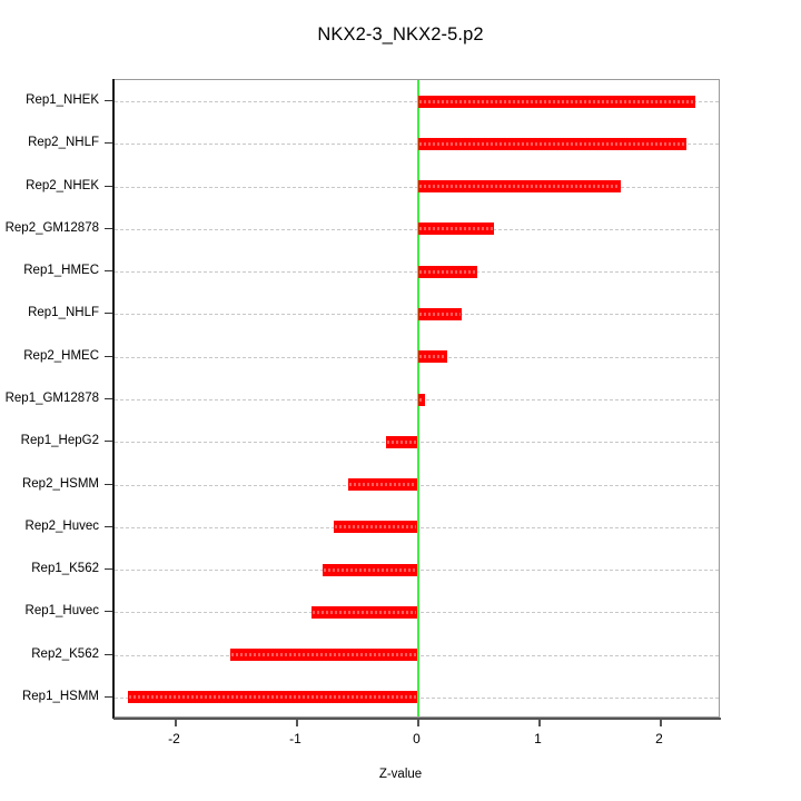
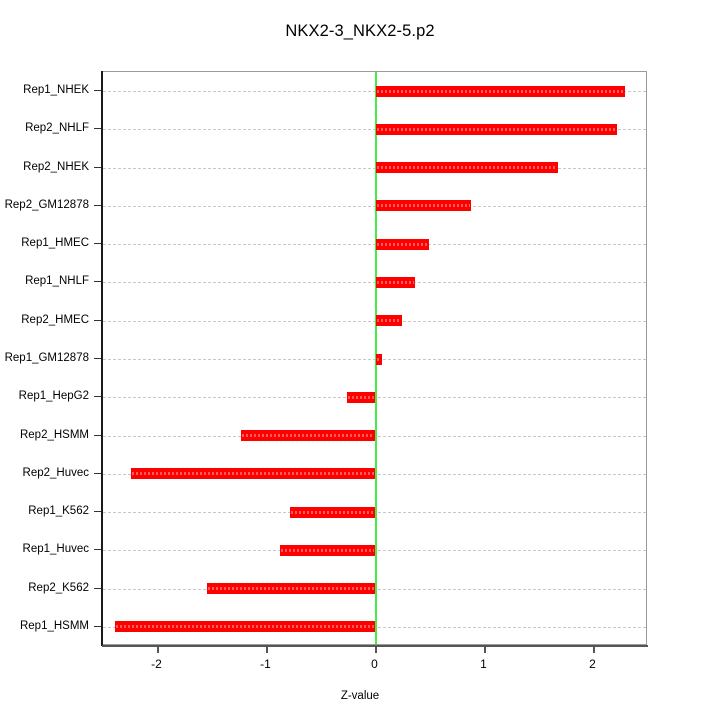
Rep2_GM12878: 0.63 -> 0.88
Rep2_HSMM: -0.57 -> -1.23
Rep2_Huvec: -0.69 -> -2.24
